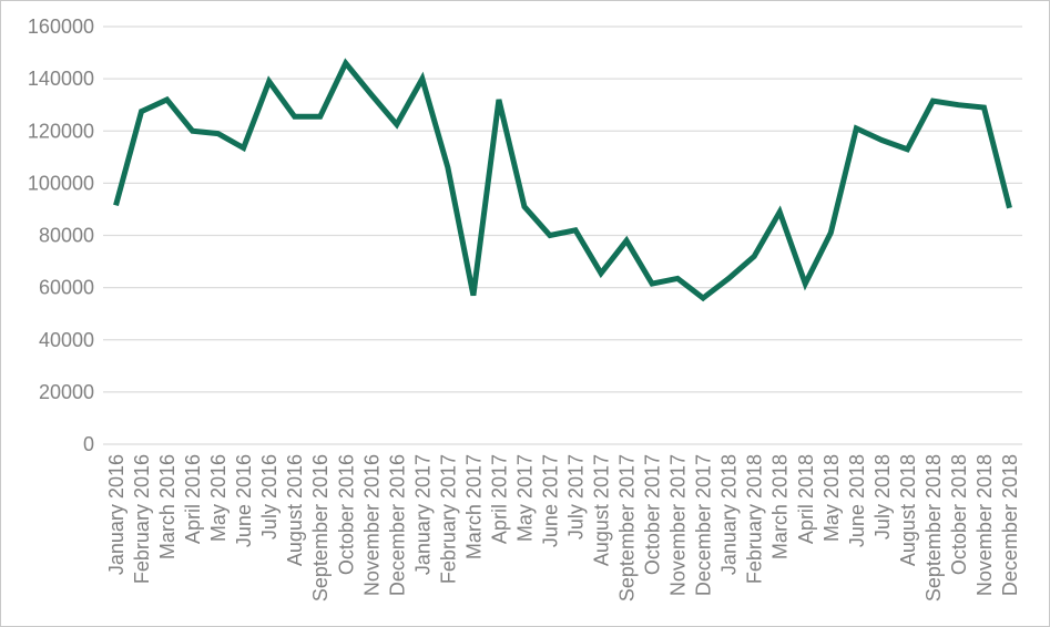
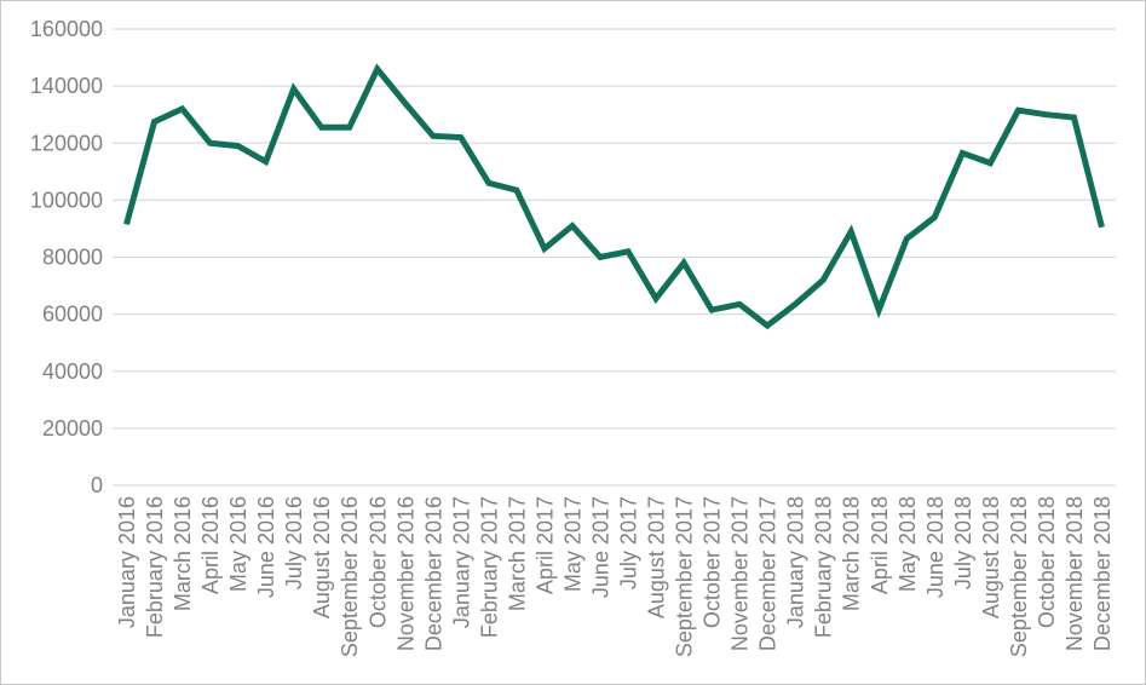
January 2017: 140000 -> 122000
March 2017: 57000 -> 104000
April 2017: 132000 -> 83000
May 2018: 81000 -> 86000
June 2018: 121000 -> 94000
